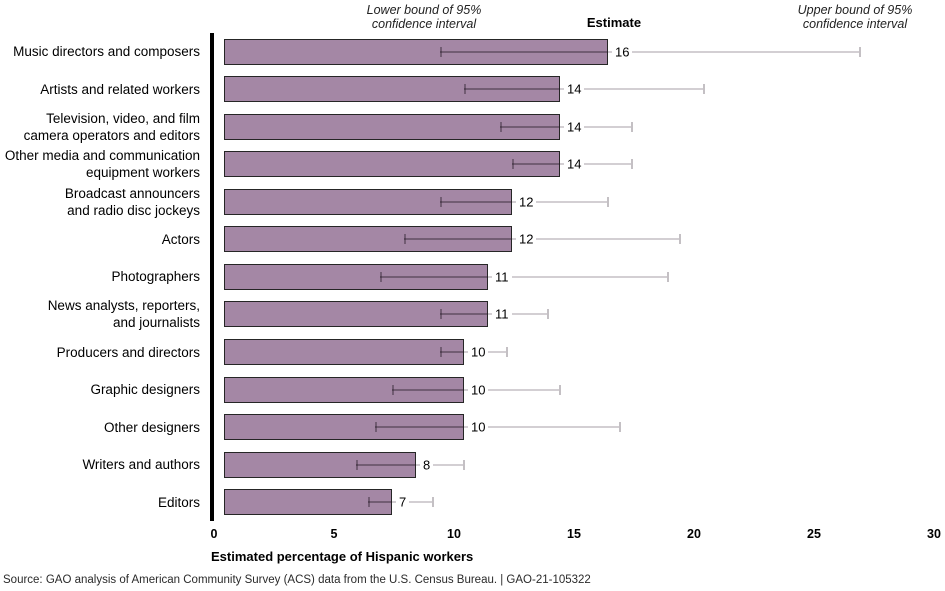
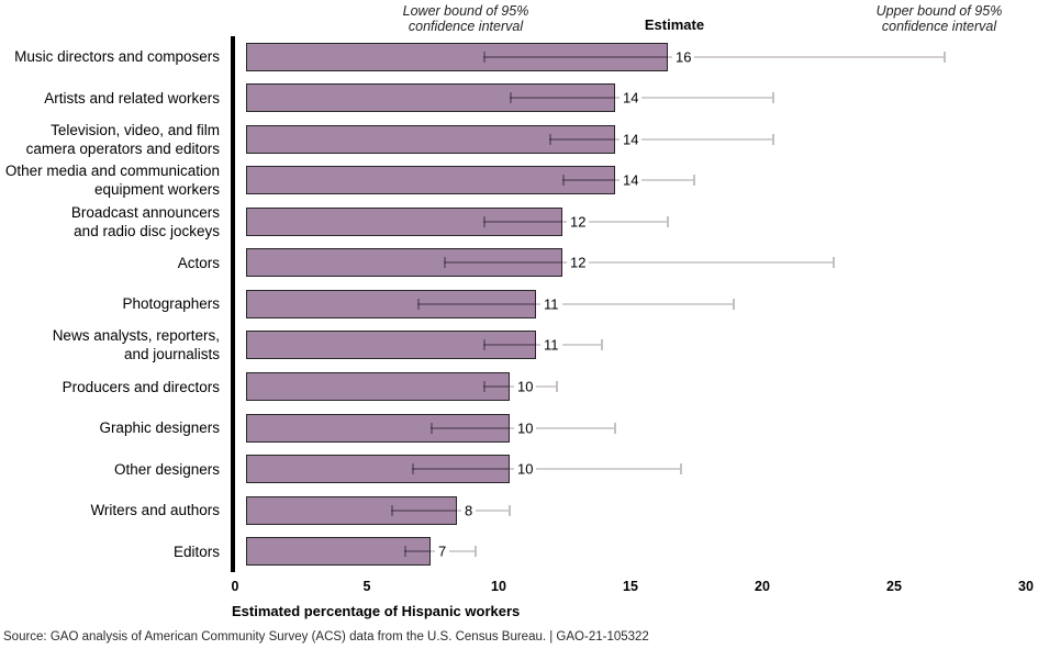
Upper bound of 95% confidence interval/Television, video, and film camera operators and editors: 17.0 -> 20.0
Upper bound of 95% confidence interval/Actors: 19.0 -> 22.3
